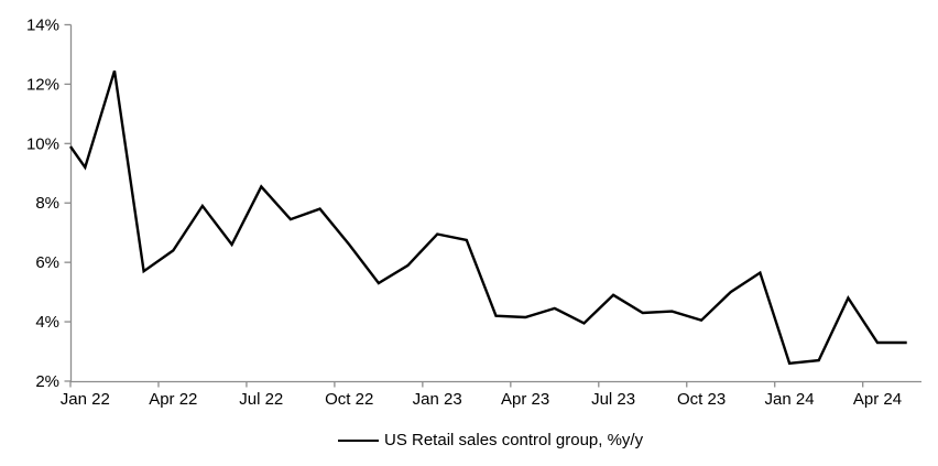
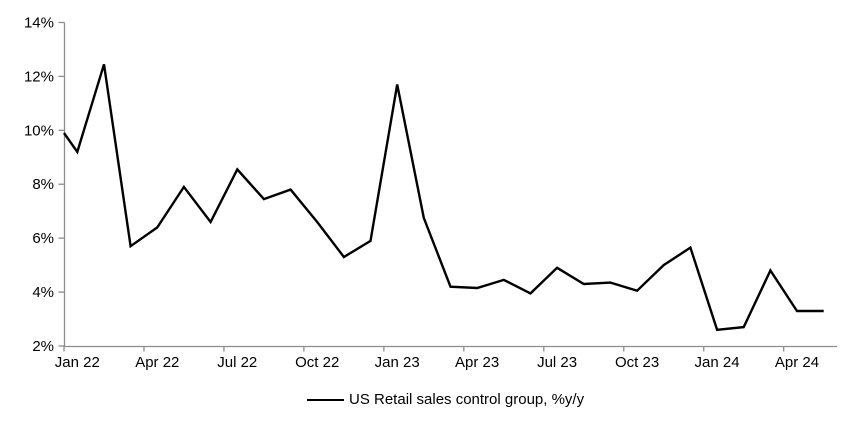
Jan 23: 7.0% -> 11.7%
